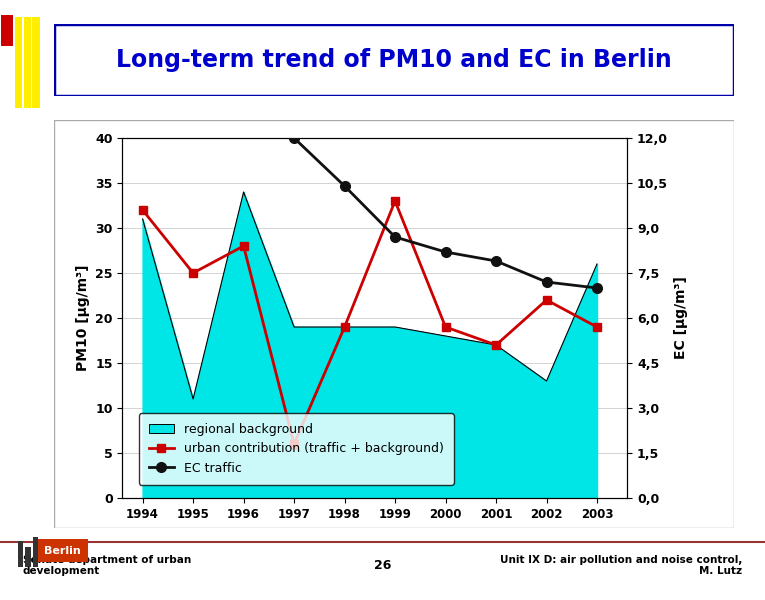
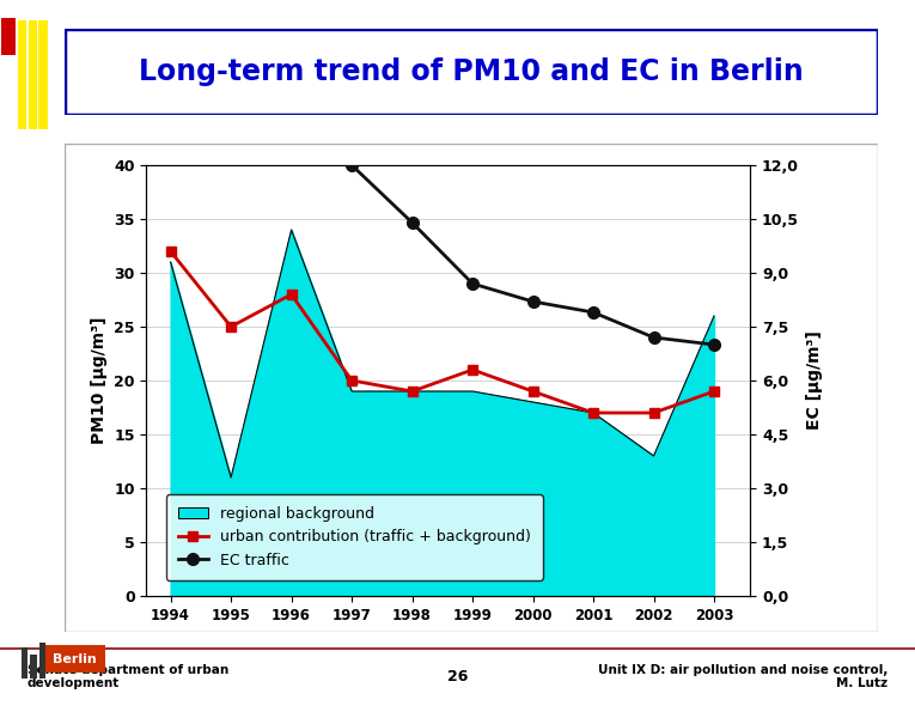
urban contribution (traffic + background)/1997: 6 -> 20
urban contribution (traffic + background)/1999: 33 -> 21
urban contribution (traffic + background)/2002: 22 -> 17
